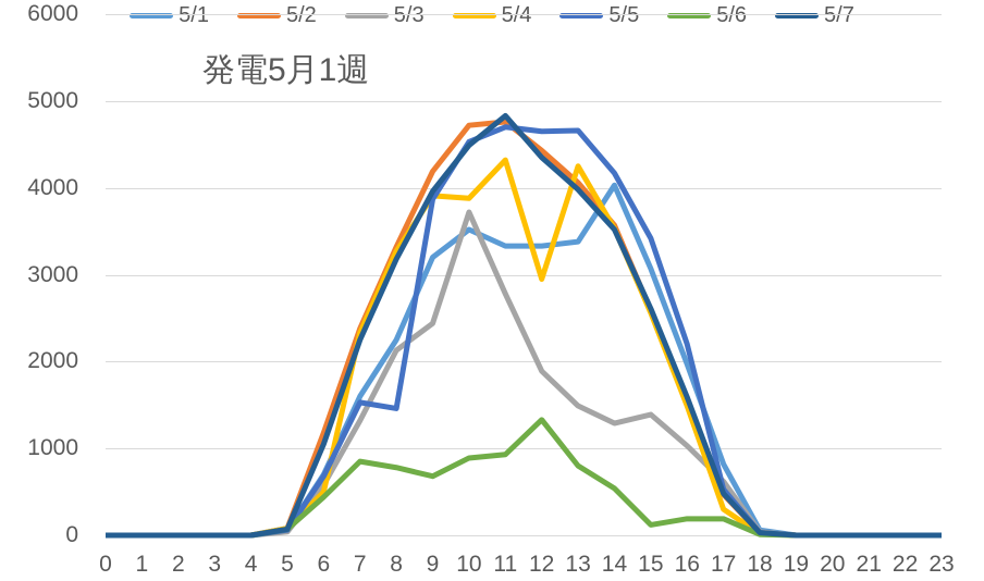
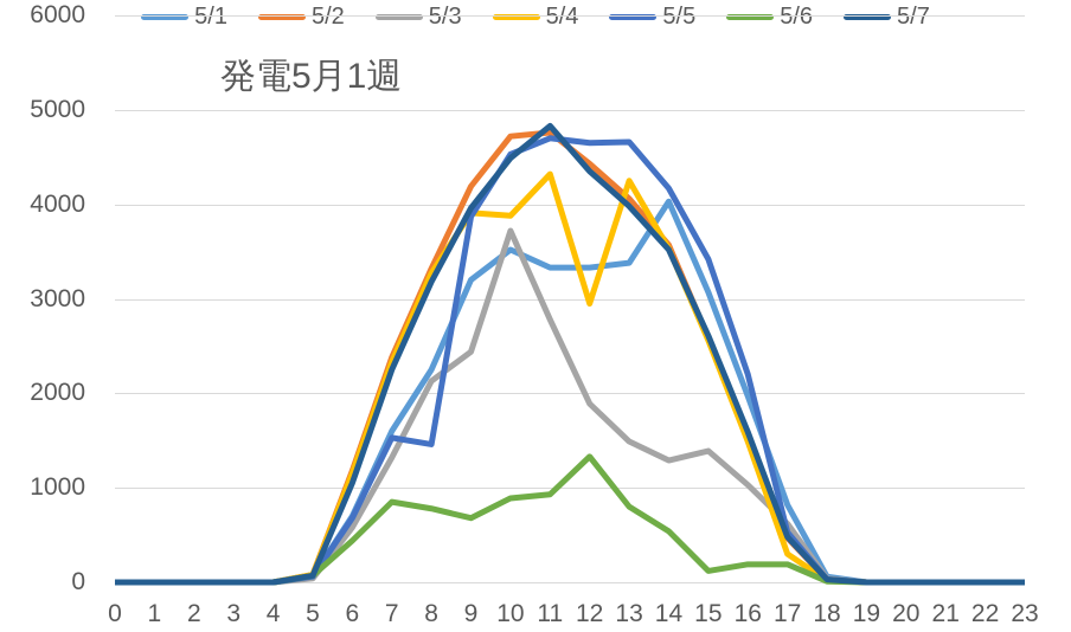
5/4/6: 500 -> 1200
